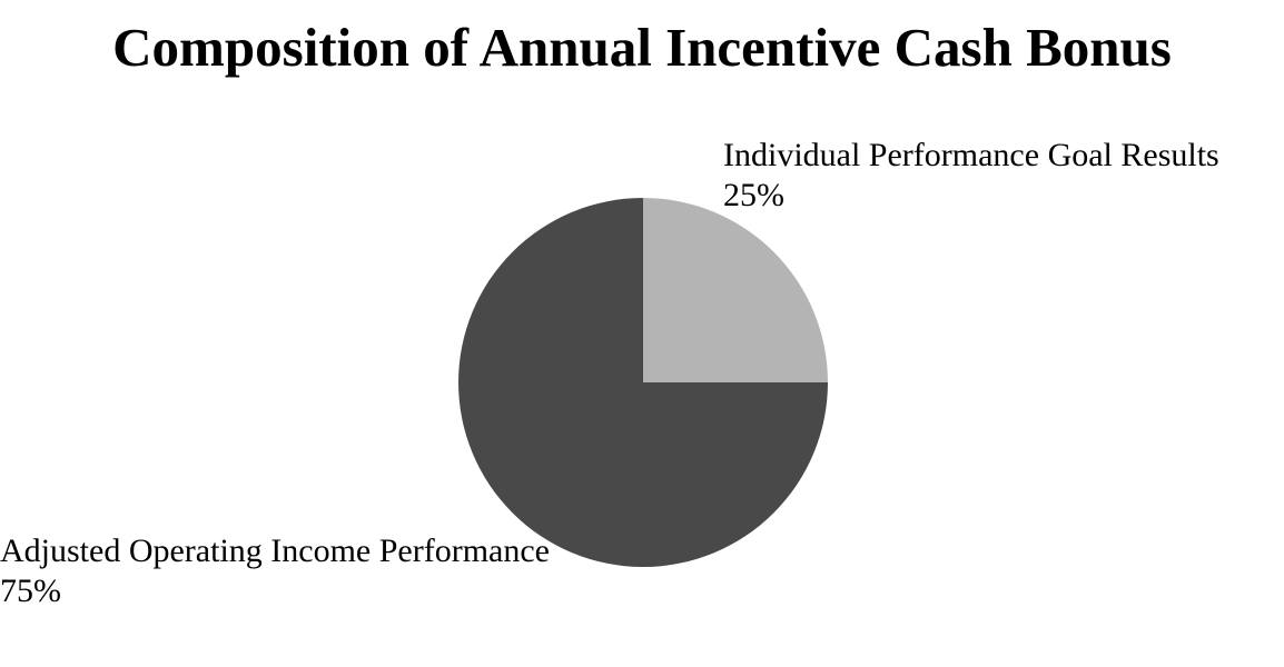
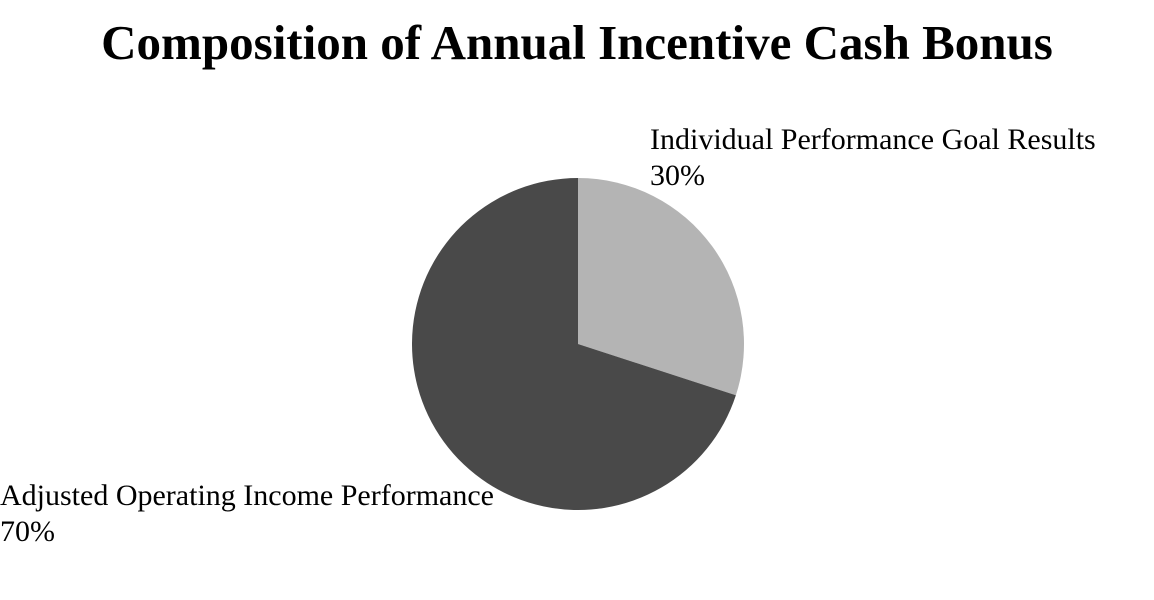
Individual Performance Goal Results: 25% -> 30%
Adjusted Operating Income Performance: 75% -> 70%
